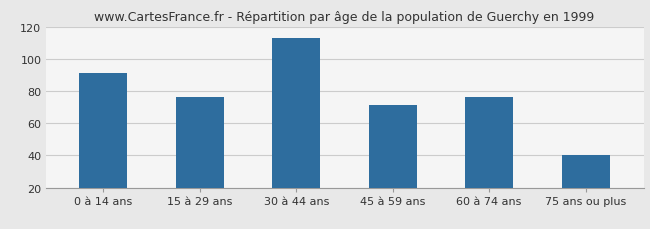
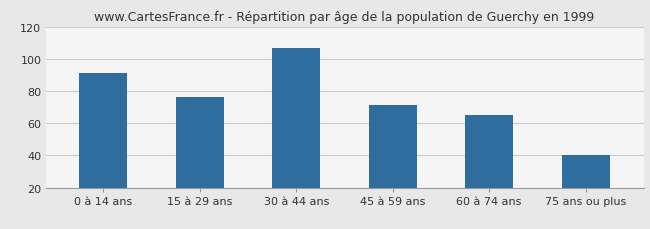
30 à 44 ans: 113 -> 107
60 à 74 ans: 76 -> 65
